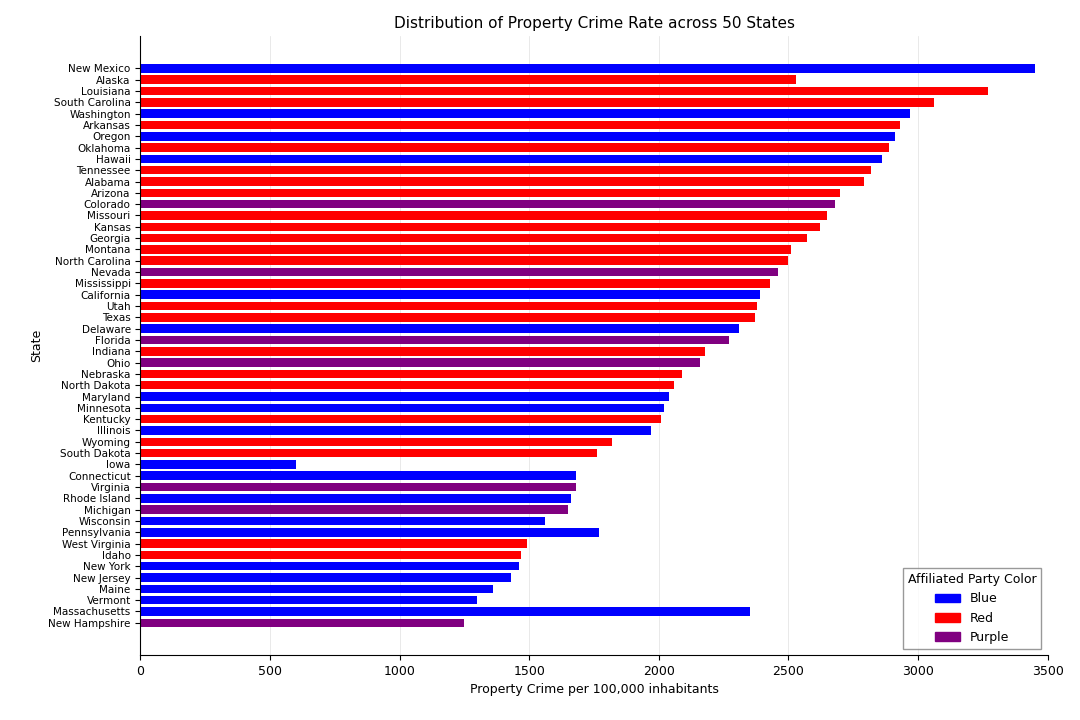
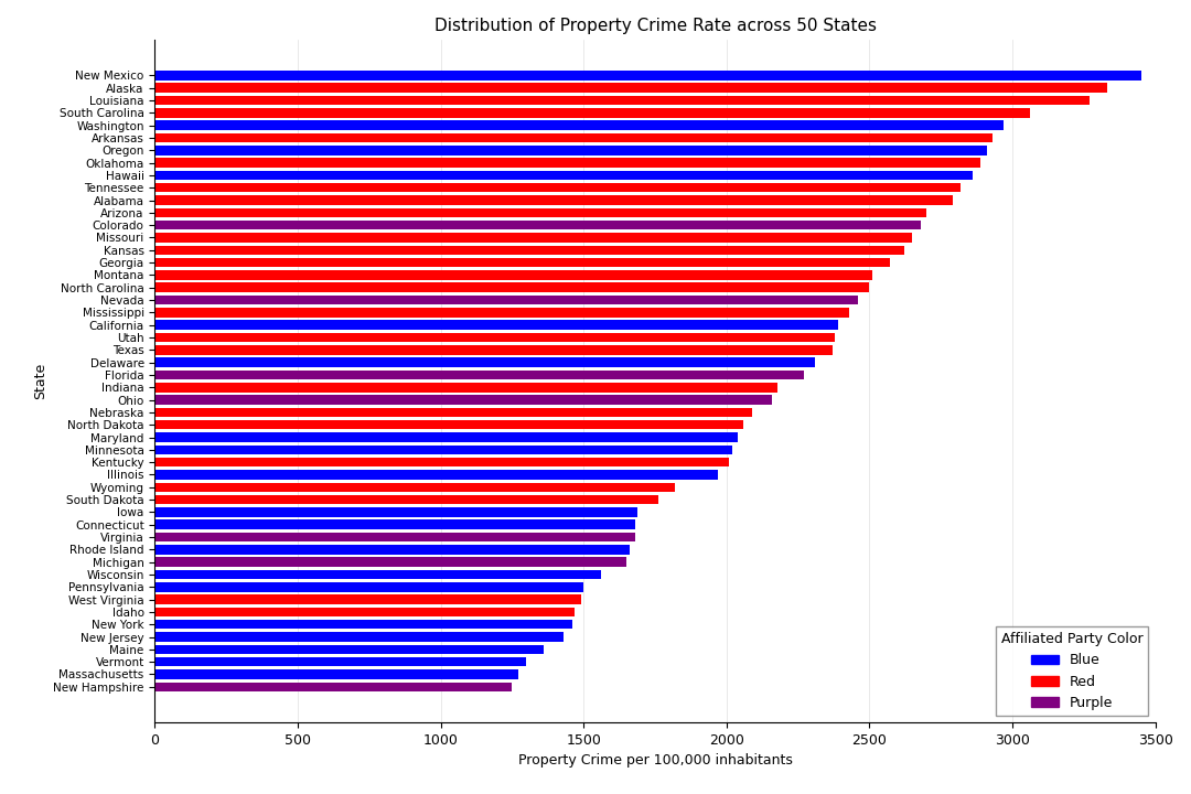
Alaska: 2530 -> 3330
Iowa: 600 -> 1690
Pennsylvania: 1770 -> 1500
Massachusetts: 2350 -> 1270
